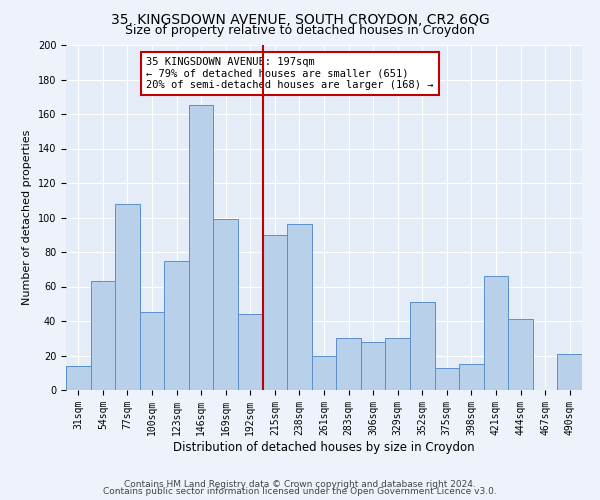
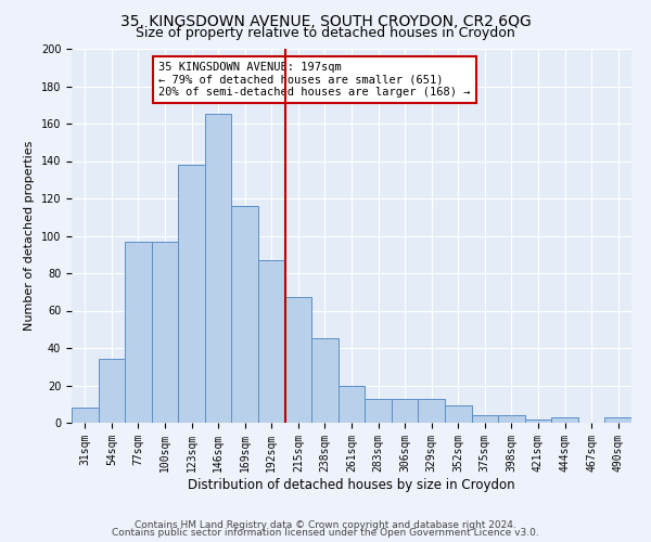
31sqm: 14 -> 8
54sqm: 63 -> 34
77sqm: 108 -> 97
100sqm: 45 -> 97
123sqm: 75 -> 138
169sqm: 99 -> 116
192sqm: 44 -> 87
215sqm: 90 -> 67
238sqm: 96 -> 45
283sqm: 30 -> 13
306sqm: 28 -> 13
329sqm: 30 -> 13
352sqm: 51 -> 9
375sqm: 13 -> 4
398sqm: 15 -> 4
421sqm: 66 -> 2
444sqm: 41 -> 3
490sqm: 21 -> 3
